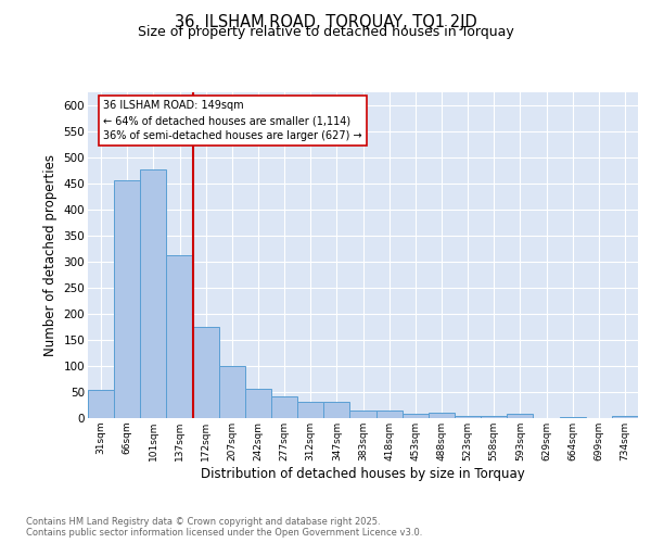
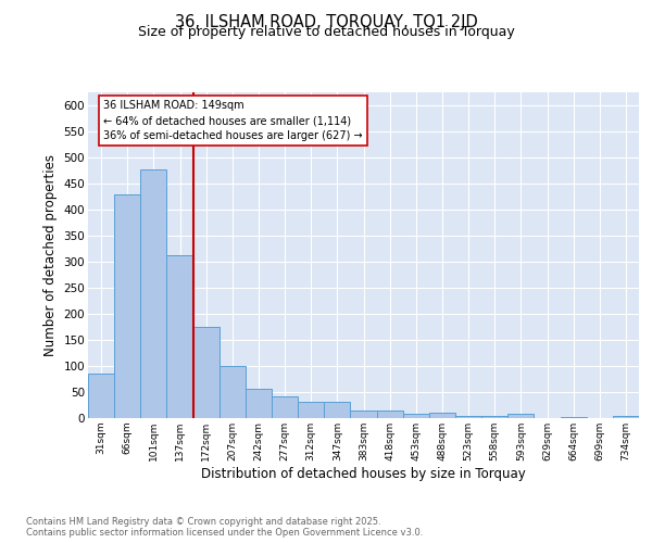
31sqm: 54 -> 85
66sqm: 456 -> 430
